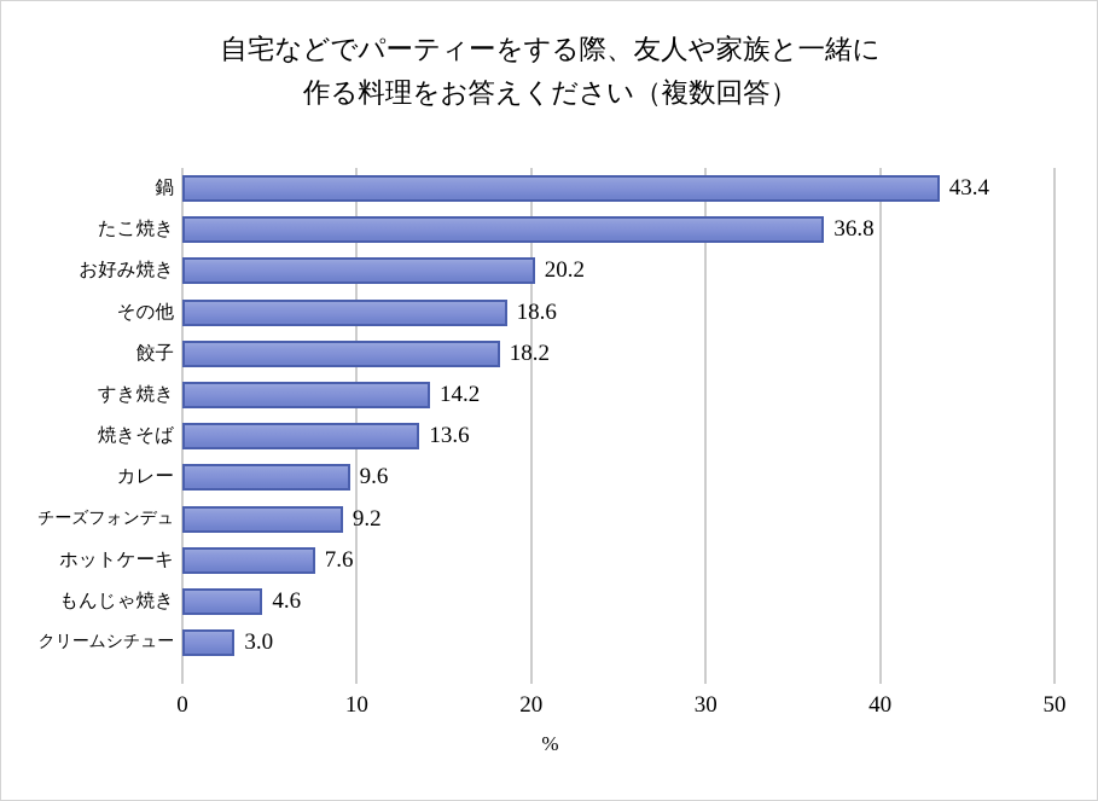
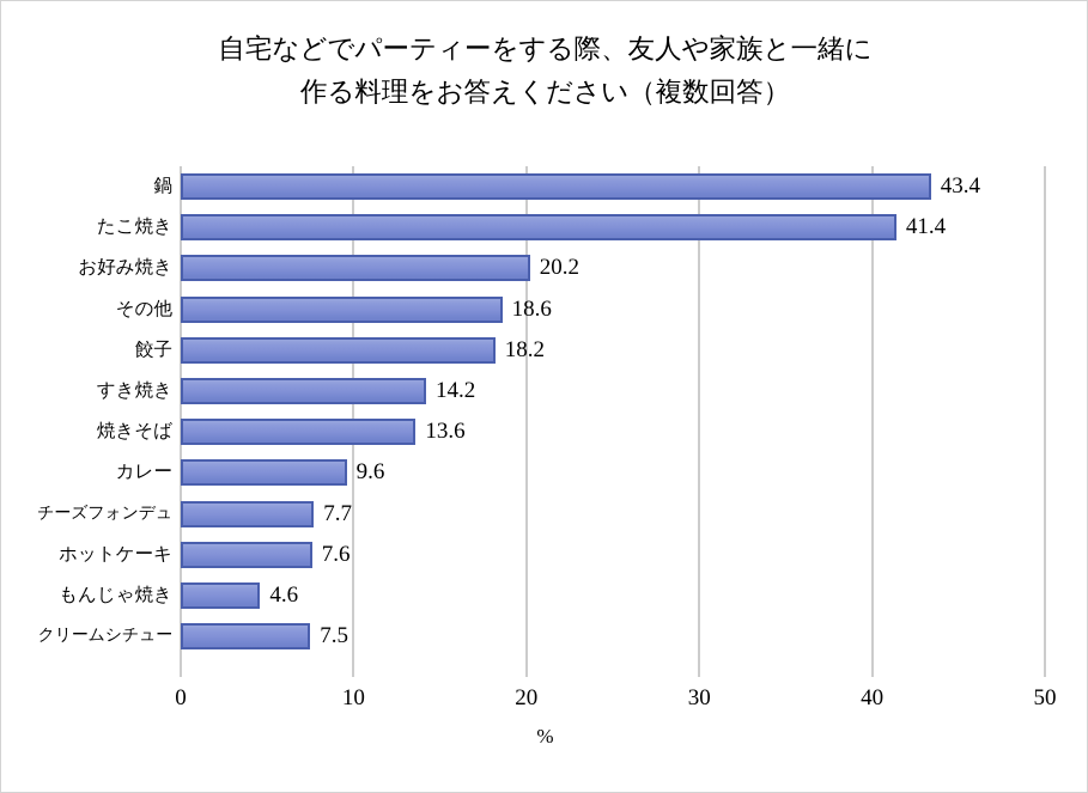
たこ焼き: 36.8 -> 41.4
チーズフォンデュ: 9.2 -> 7.7
クリームシチュー: 3.0 -> 7.5
